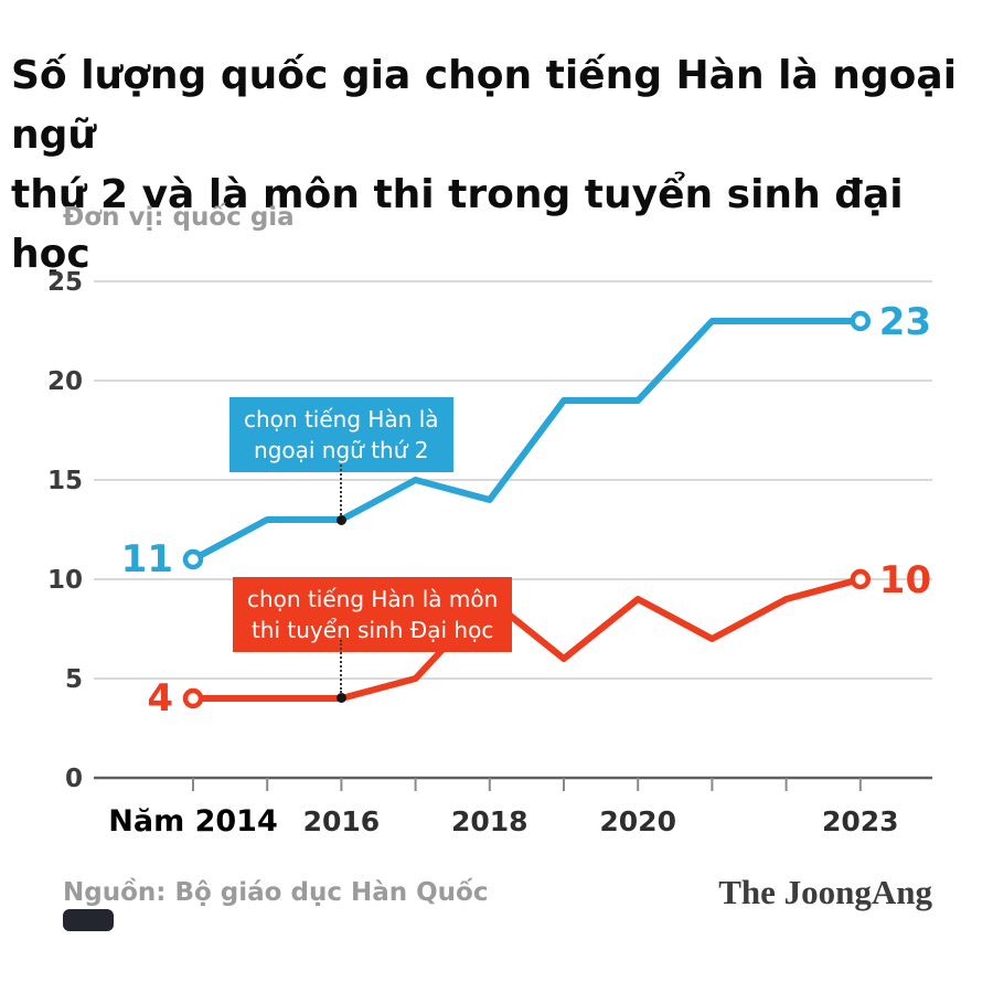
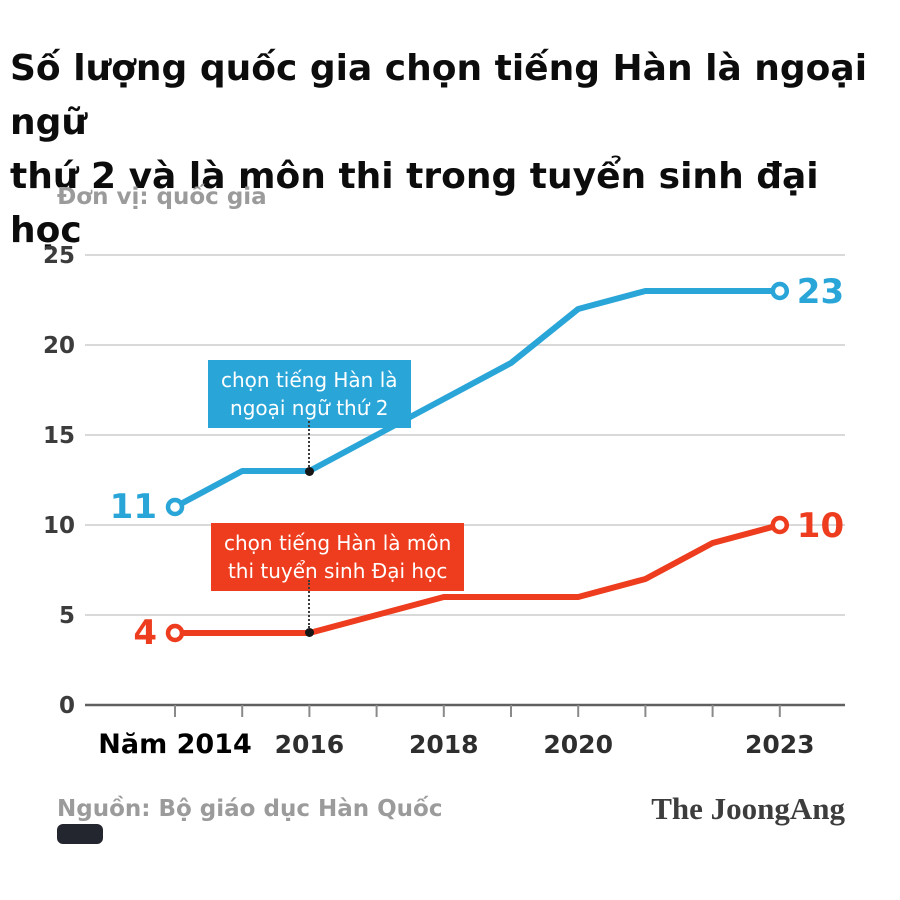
chọn tiếng Hàn là ngoại ngữ thứ 2/2018: 14 -> 17
chọn tiếng Hàn là môn thi tuyển sinh Đại học/2018: 9 -> 6
chọn tiếng Hàn là ngoại ngữ thứ 2/2020: 19 -> 22
chọn tiếng Hàn là môn thi tuyển sinh Đại học/2020: 9 -> 6
